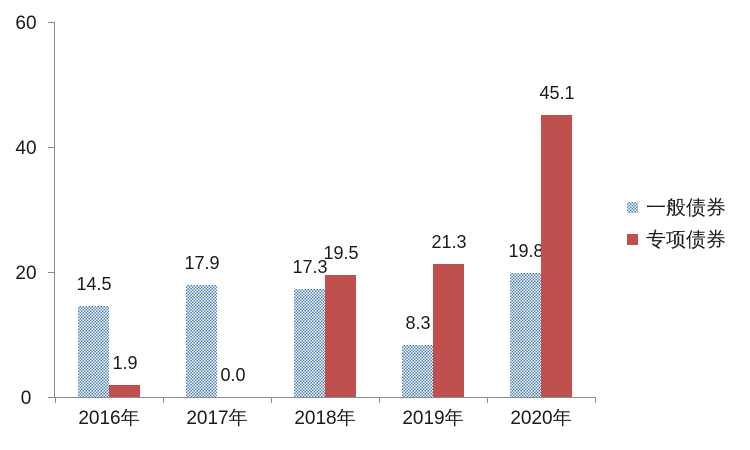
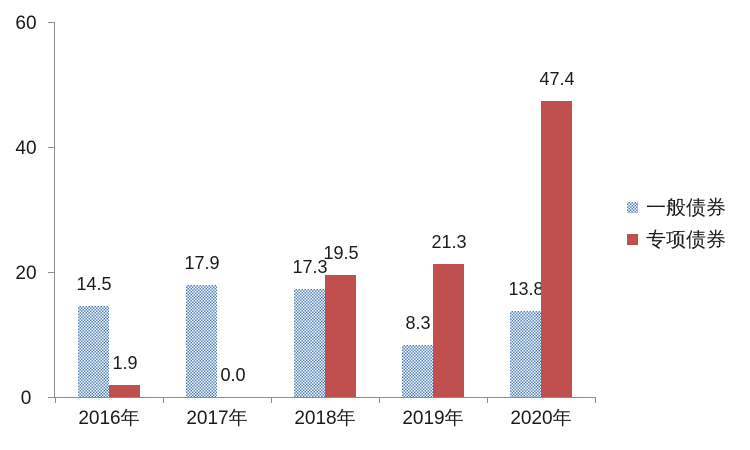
一般债券/2020年: 19.8 -> 13.8
专项债券/2020年: 45.1 -> 47.4
